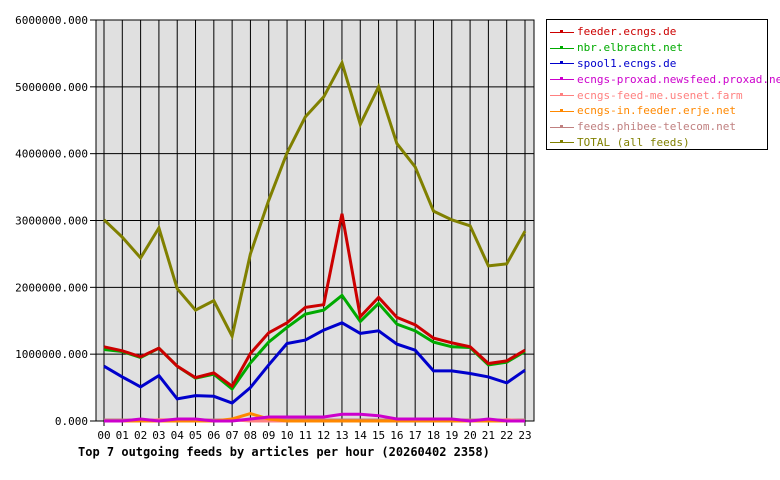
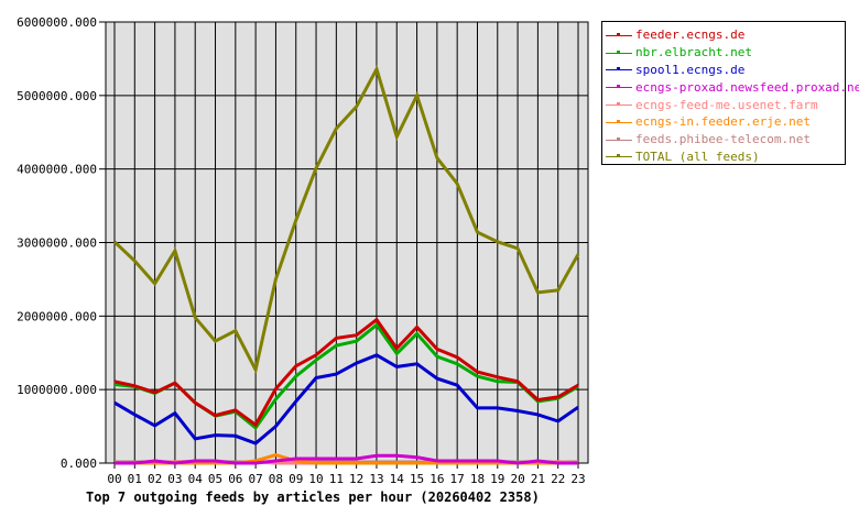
feeder.ecngs.de/13: 3100000 -> 2000000
